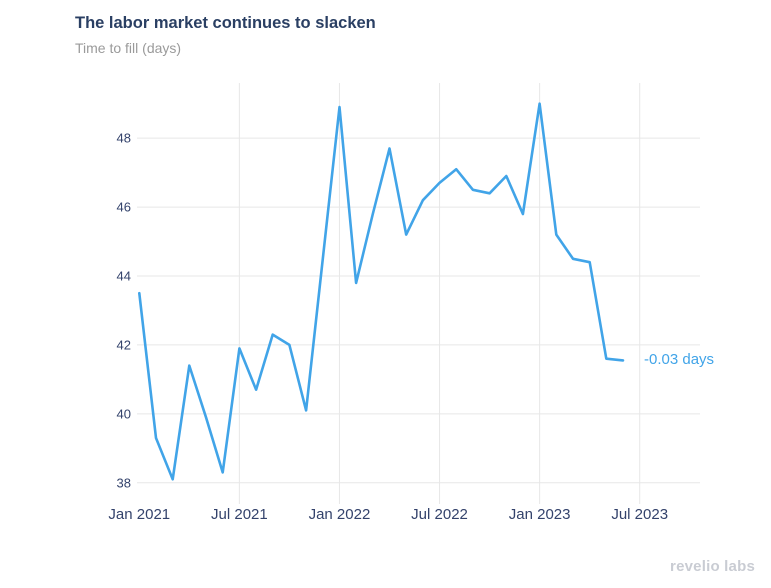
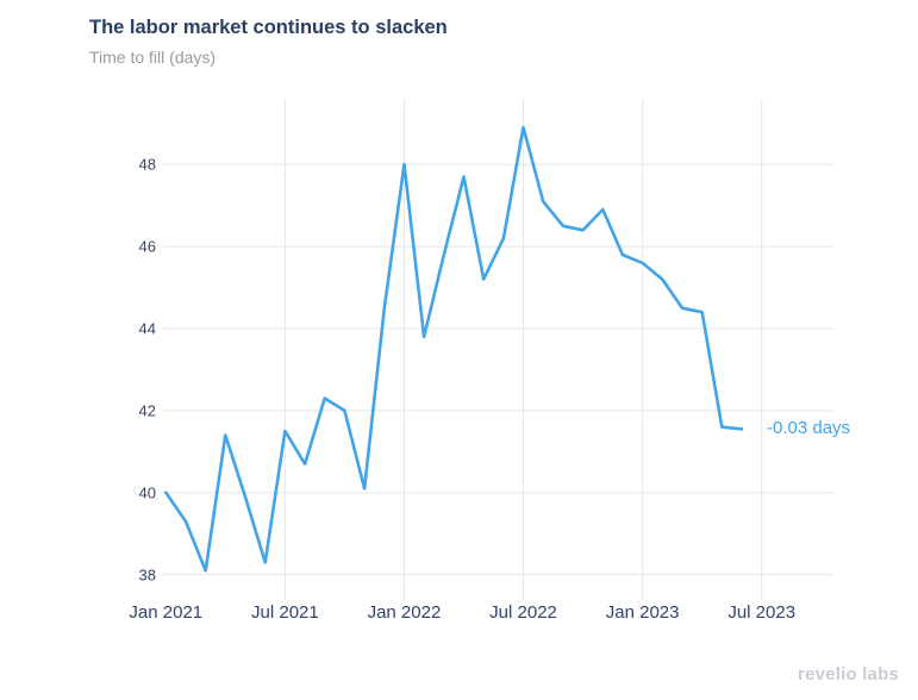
Jan 2021: 43.5 -> 40.0
Jul 2021: 41.9 -> 41.5
Jan 2022: 48.9 -> 48.0
Jul 2022: 46.7 -> 48.9
Jan 2023: 49.0 -> 45.6
